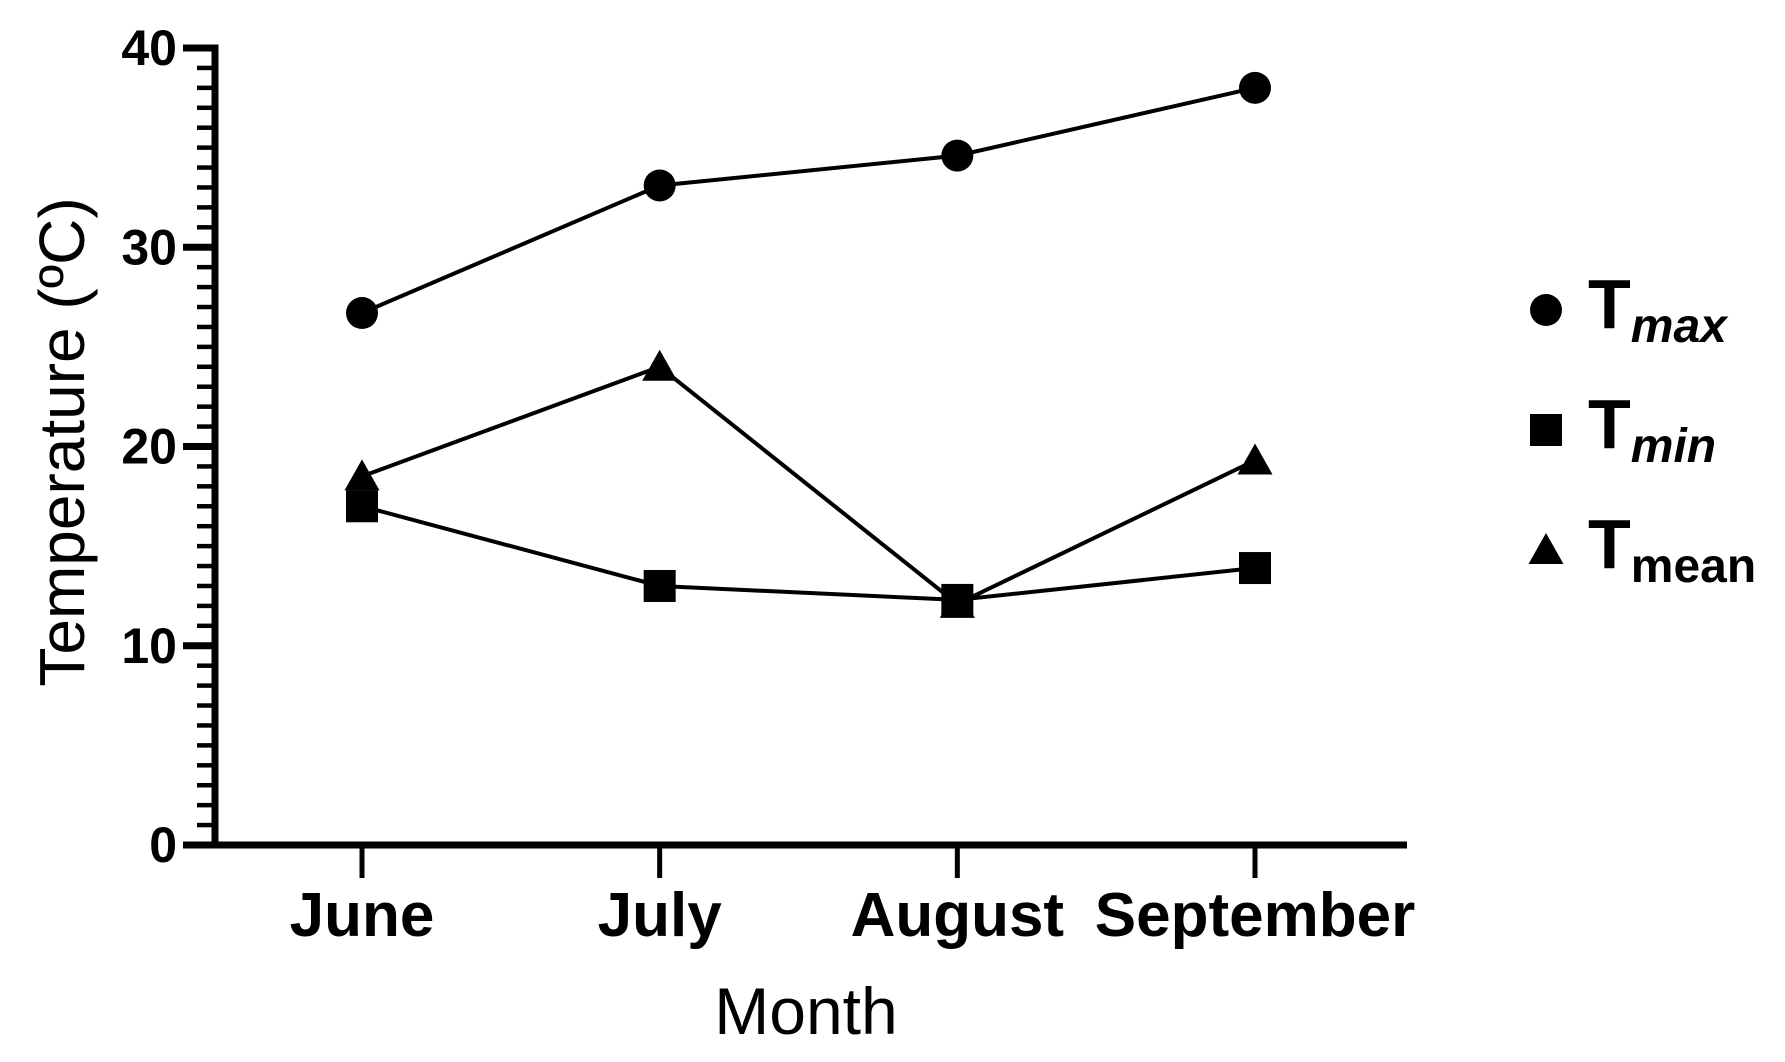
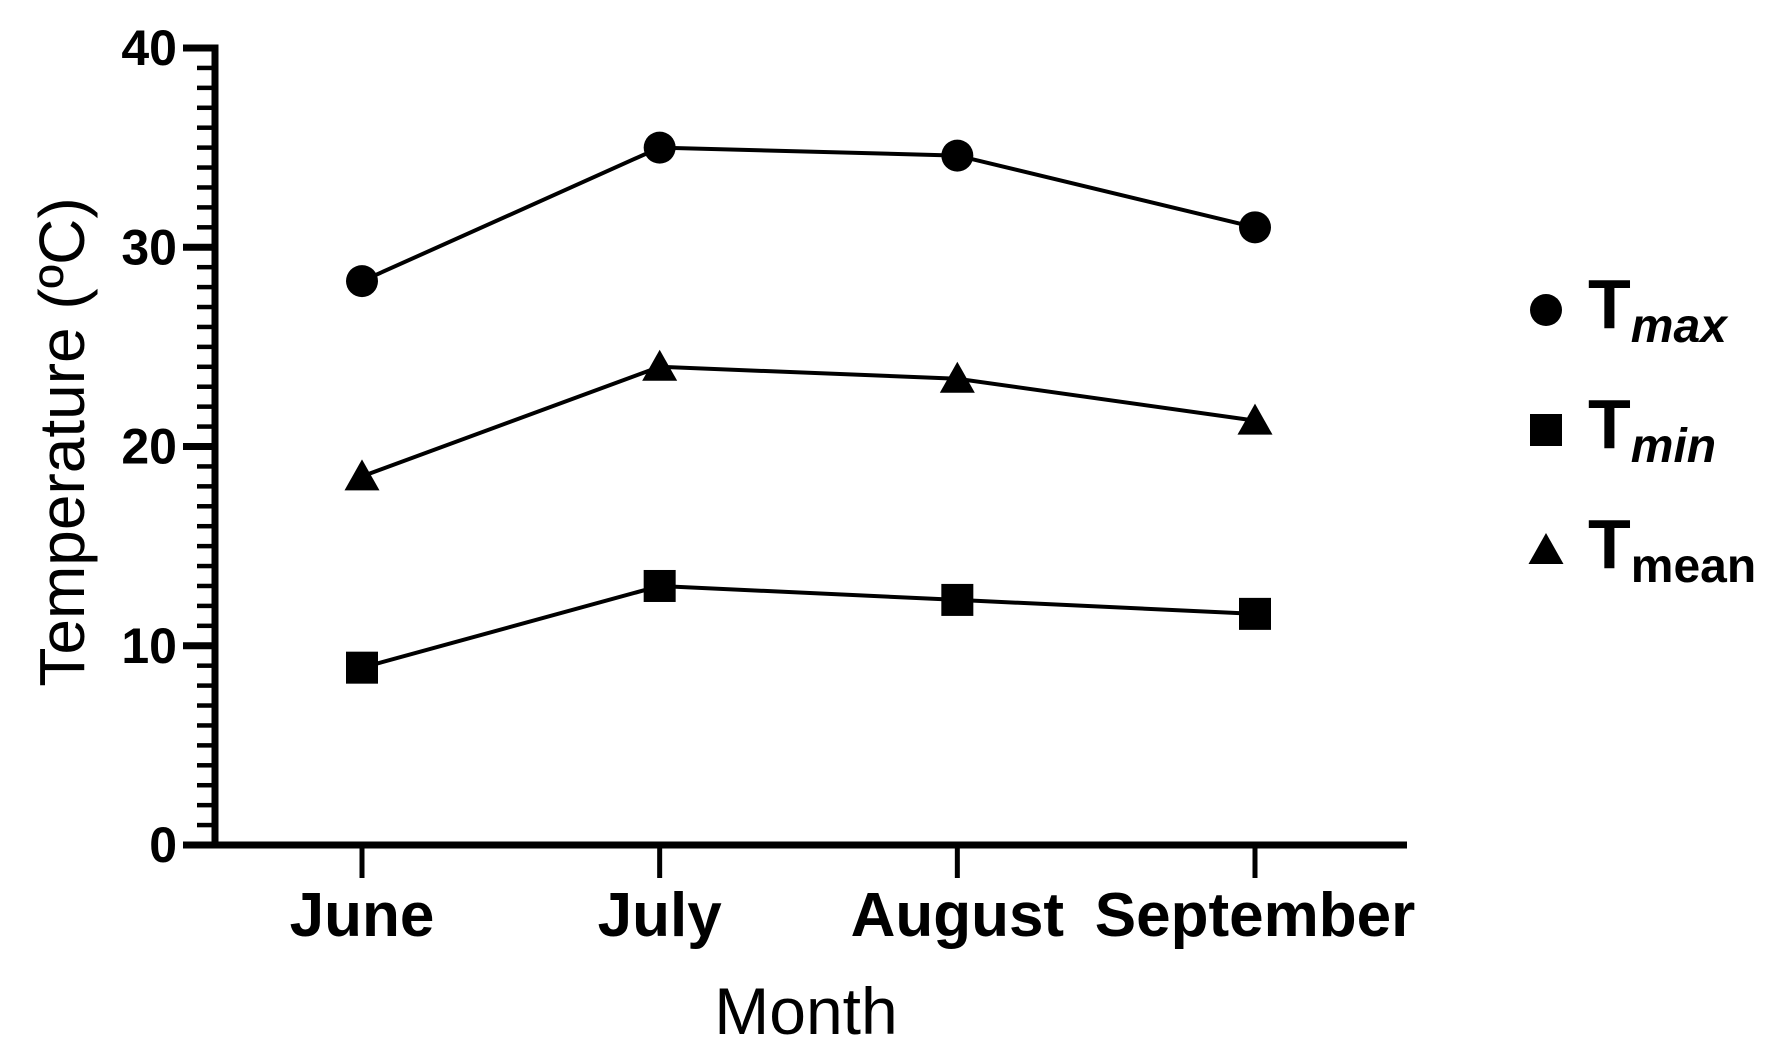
Tmax/June: 26.7 -> 28.3
Tmin/June: 17.0 -> 8.9
Tmax/July: 33.1 -> 35.0
Tmean/August: 12.1 -> 23.4
Tmax/September: 38.0 -> 31.0
Tmin/September: 13.9 -> 11.6
Tmean/September: 19.3 -> 21.3
